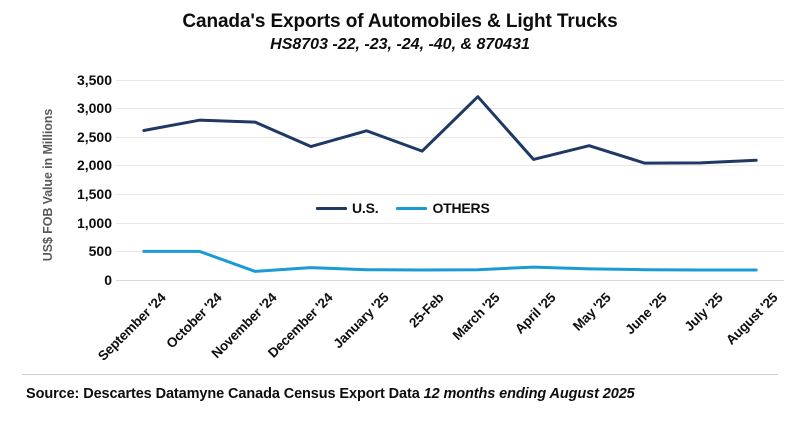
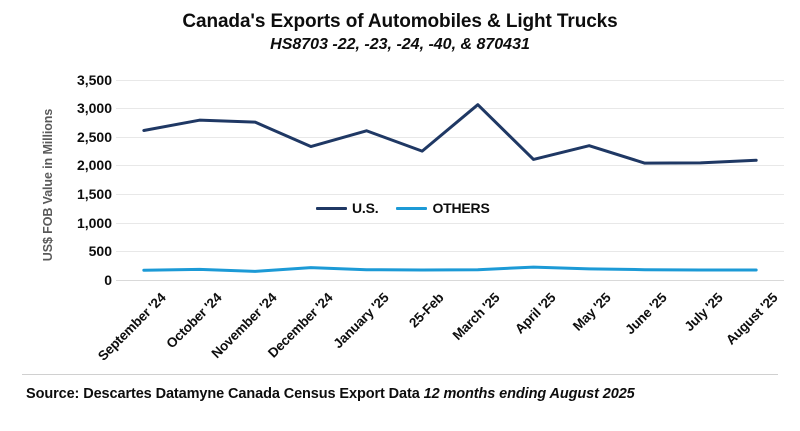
OTHERS/September '24: 500 -> 200
OTHERS/October '24: 500 -> 200
U.S./March '25: 3200 -> 3100
